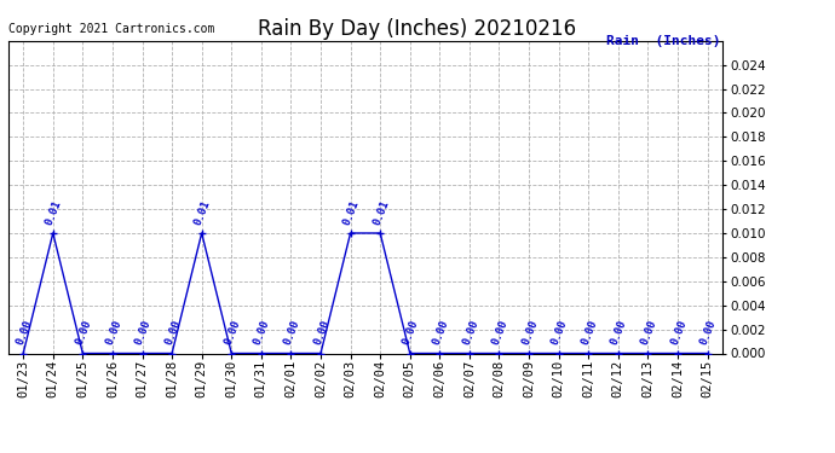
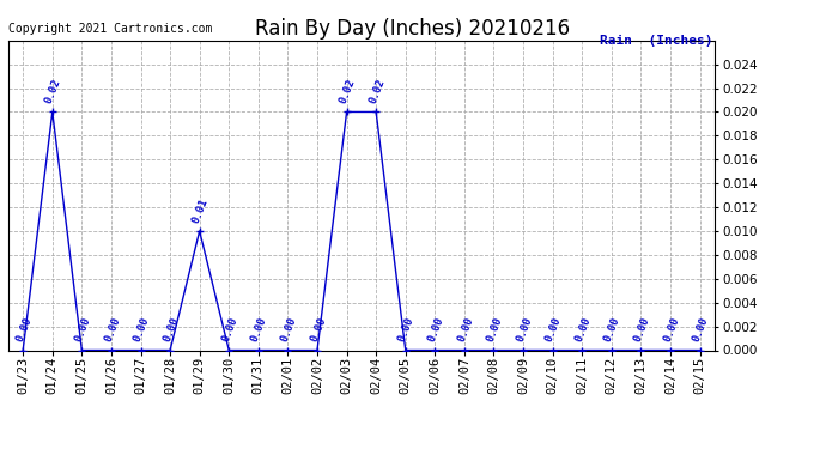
01/24: 0.01 -> 0.02
02/03: 0.01 -> 0.02
02/04: 0.01 -> 0.02
